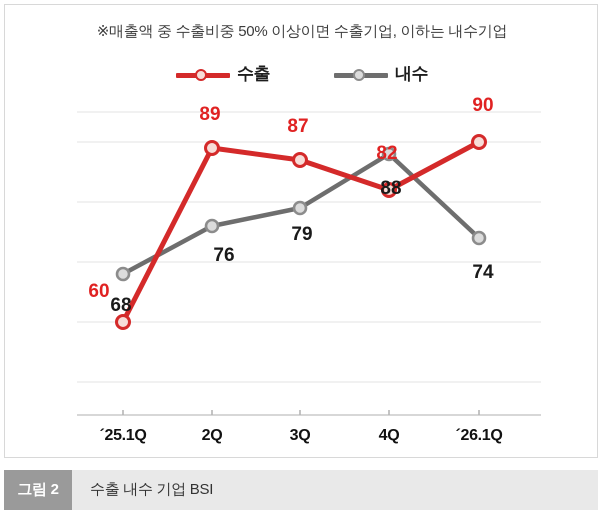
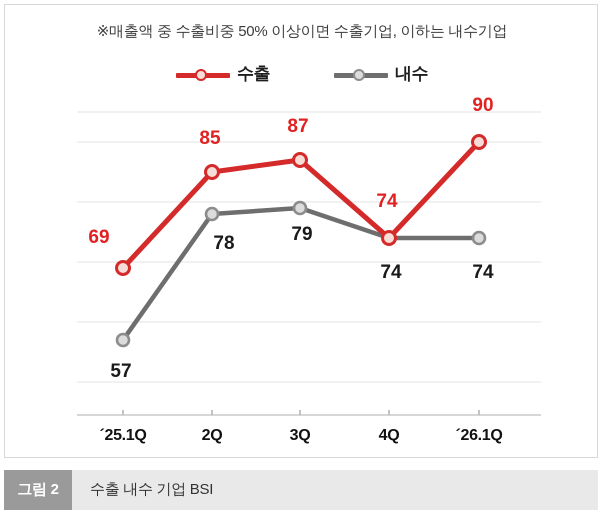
수출/´25.1Q: 60 -> 69
내수/´25.1Q: 68 -> 57
수출/2Q: 89 -> 85
내수/2Q: 76 -> 78
수출/4Q: 82 -> 74
내수/4Q: 88 -> 74
